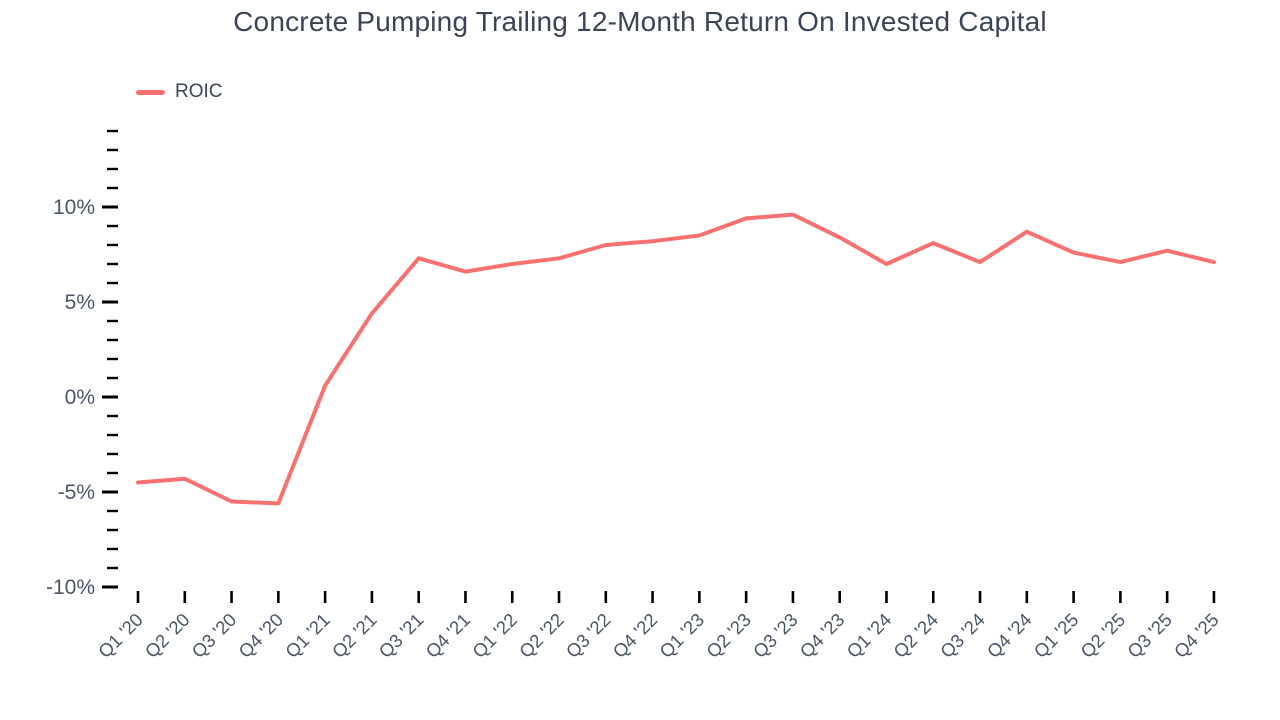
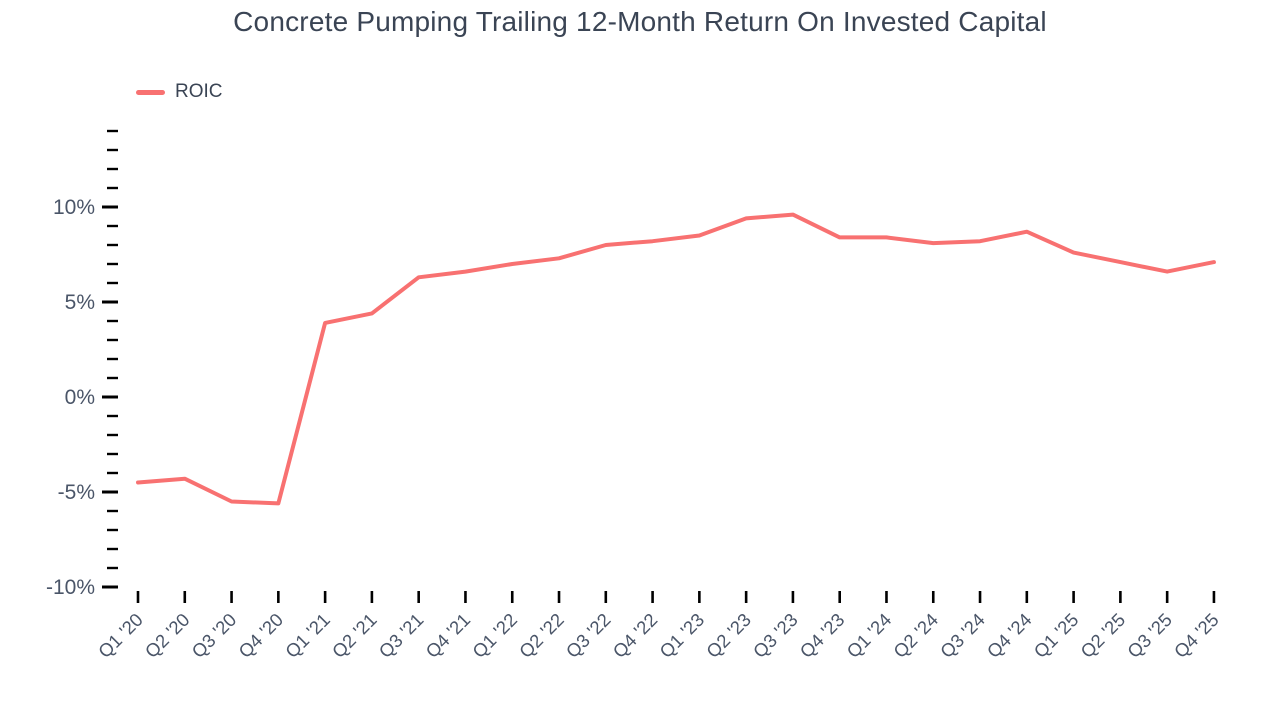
Q1 '21: 0.6% -> 3.9%
Q3 '21: 7.3% -> 6.3%
Q1 '24: 7.0% -> 8.4%
Q3 '24: 7.1% -> 8.2%
Q3 '25: 7.7% -> 6.6%
